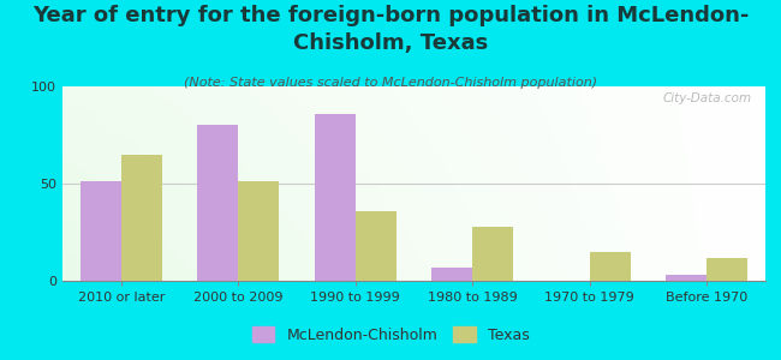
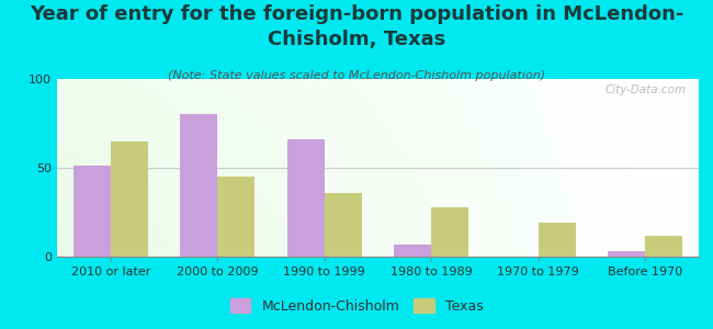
Texas/2000 to 2009: 51 -> 45
McLendon-Chisholm/1990 to 1999: 86 -> 66
Texas/1970 to 1979: 15 -> 19
